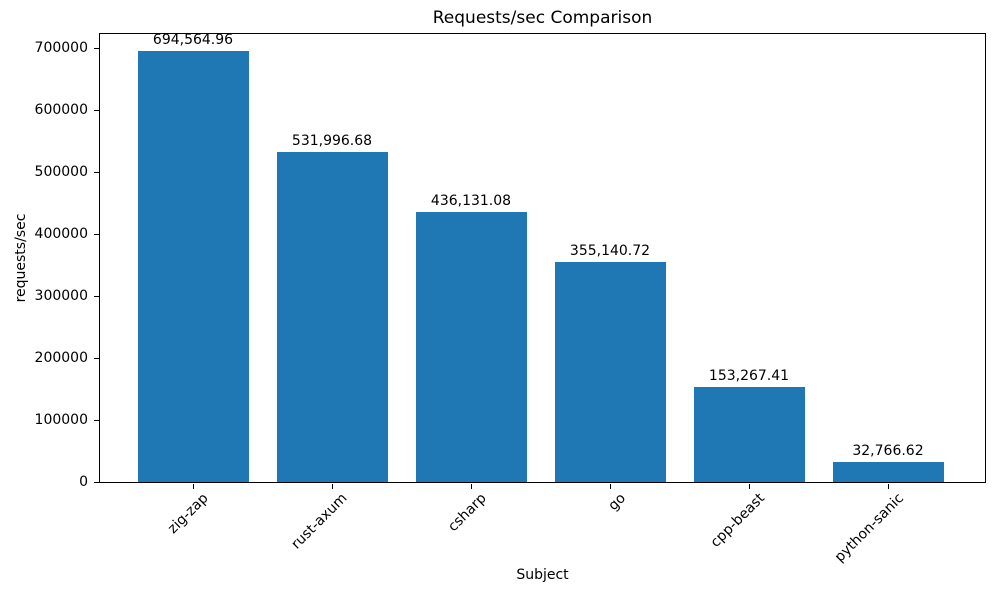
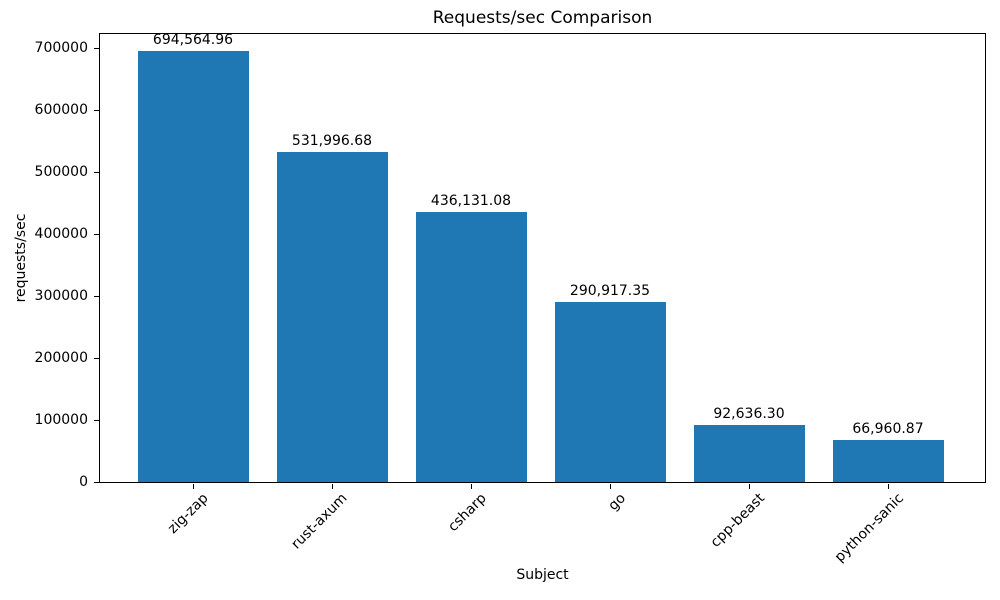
go: 355,140.72 -> 290,917.35
cpp-beast: 153,267.41 -> 92,636.30
python-sanic: 32,766.62 -> 66,960.87
